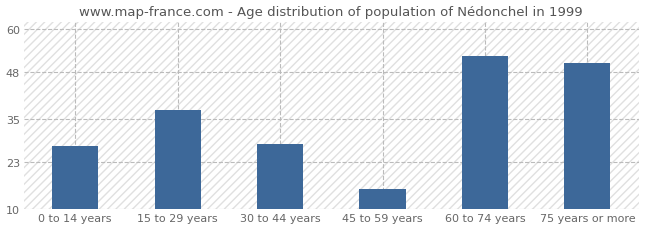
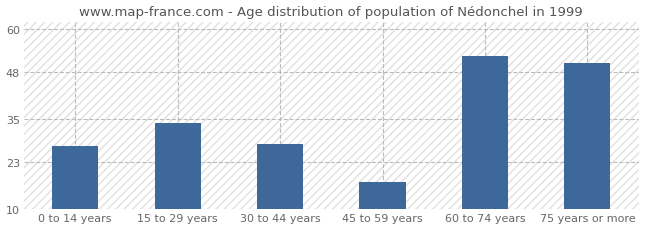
15 to 29 years: 37.5 -> 34.0
45 to 59 years: 15.5 -> 17.5
